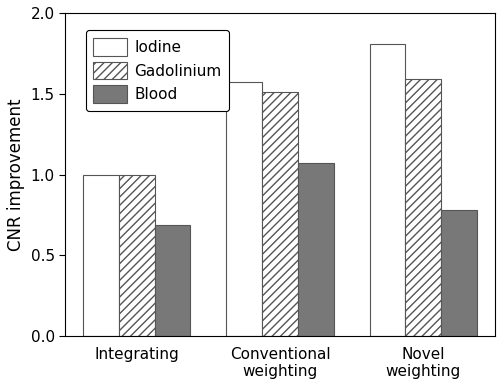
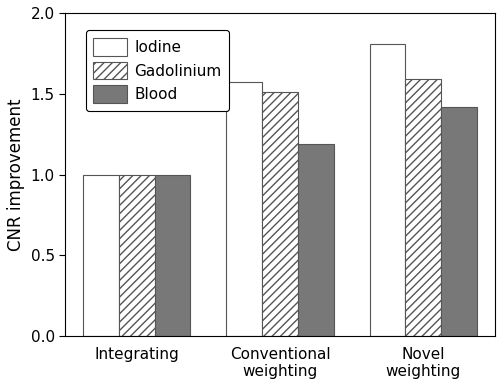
Blood/Integrating: 0.69 -> 1.00
Blood/Conventional weighting: 1.07 -> 1.19
Blood/Novel weighting: 0.78 -> 1.42
